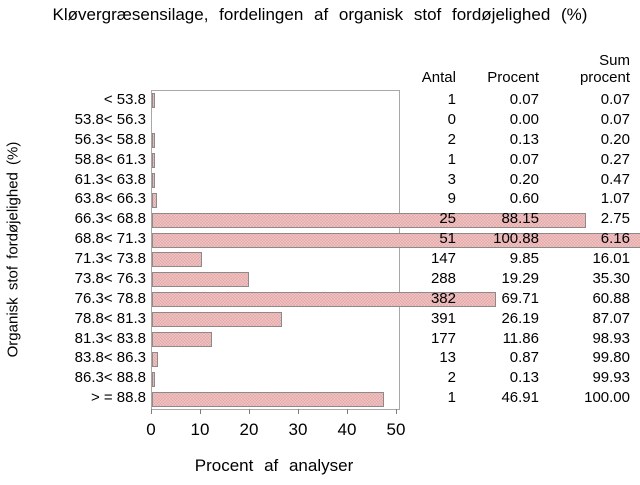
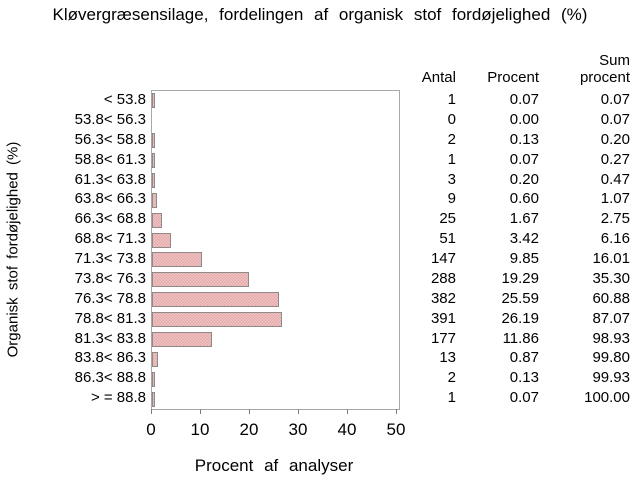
Procent/66.3< 68.8: 88.15 -> 1.67
Procent/68.8< 71.3: 100.88 -> 3.42
Procent/76.3< 78.8: 69.71 -> 25.59
Procent/> = 88.8: 46.91 -> 0.07
